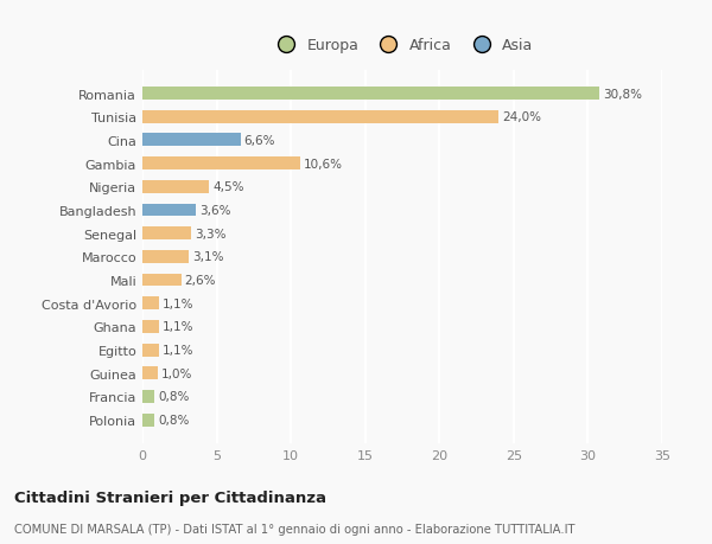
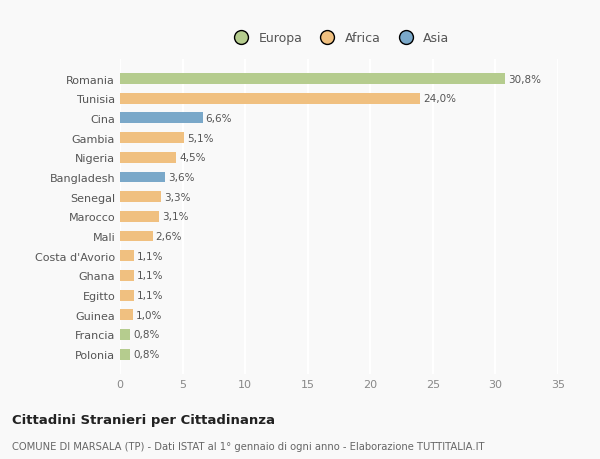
Gambia: 10,6% -> 5,1%
